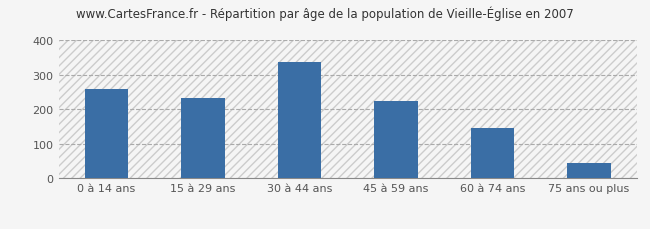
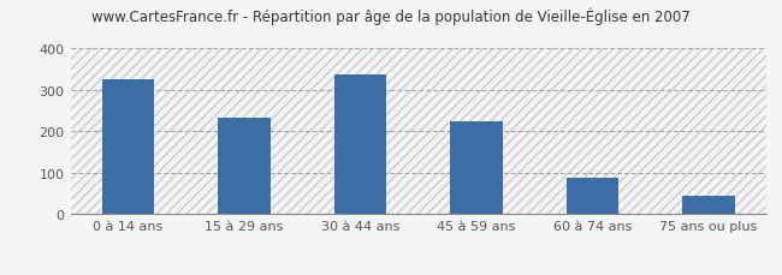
0 à 14 ans: 260 -> 325
60 à 74 ans: 145 -> 88
